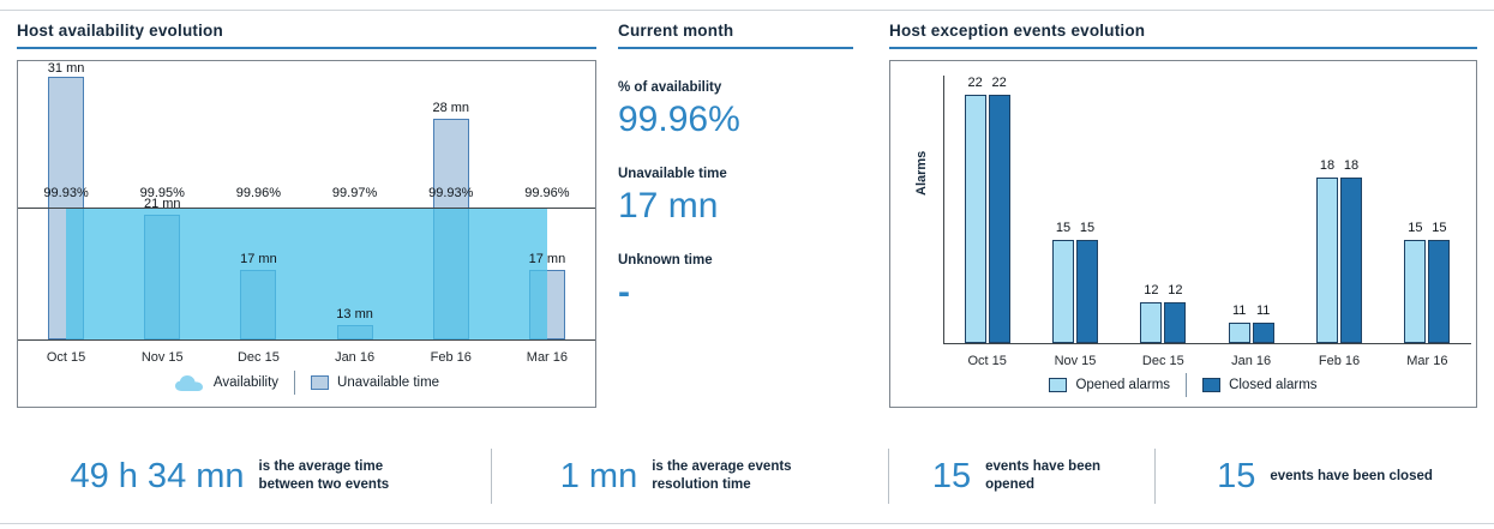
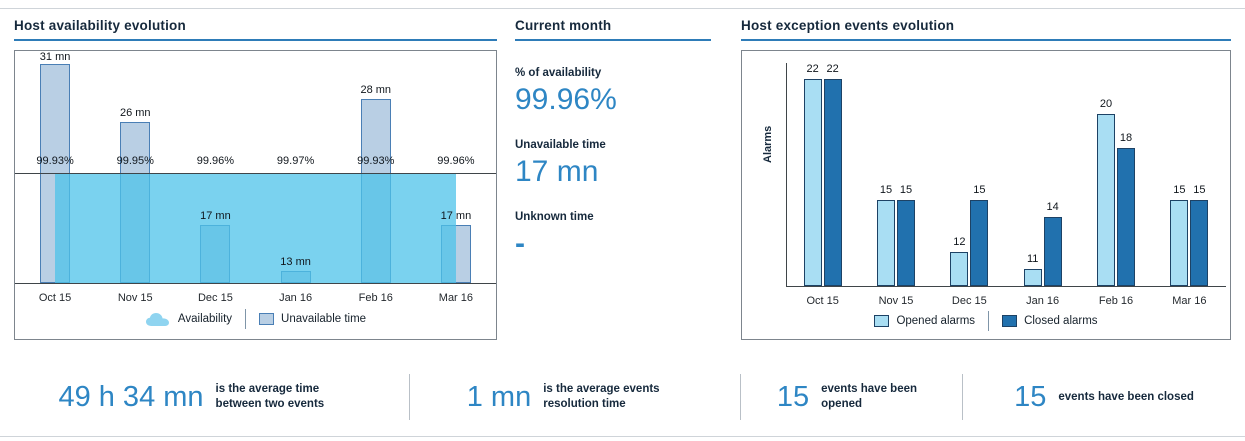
Host availability evolution/Unavailable time/Nov 15: 21 -> 26
Host exception events evolution/Closed alarms/Dec 15: 12 -> 15
Host exception events evolution/Closed alarms/Jan 16: 11 -> 14
Host exception events evolution/Opened alarms/Feb 16: 18 -> 20
